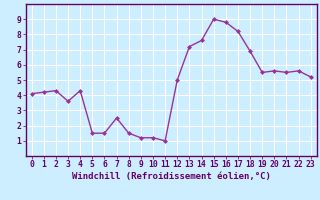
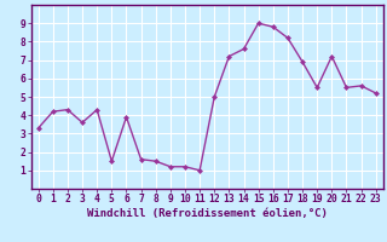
0: 4.1 -> 3.3
6: 1.5 -> 3.9
7: 2.5 -> 1.6
20: 5.6 -> 7.2
